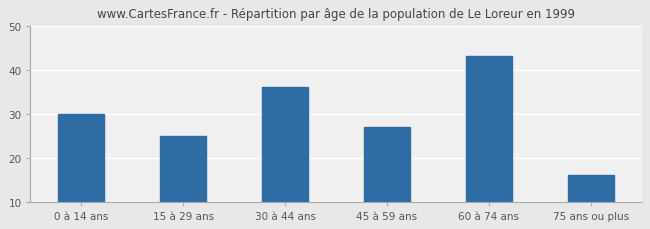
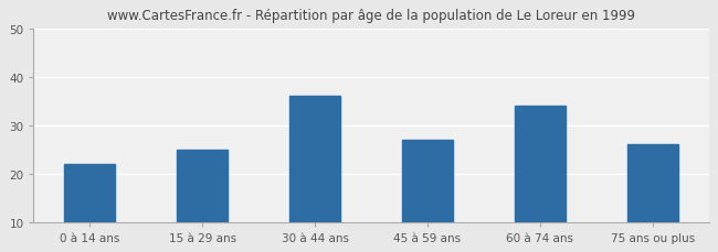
0 à 14 ans: 30 -> 22
60 à 74 ans: 43 -> 34
75 ans ou plus: 16 -> 26
